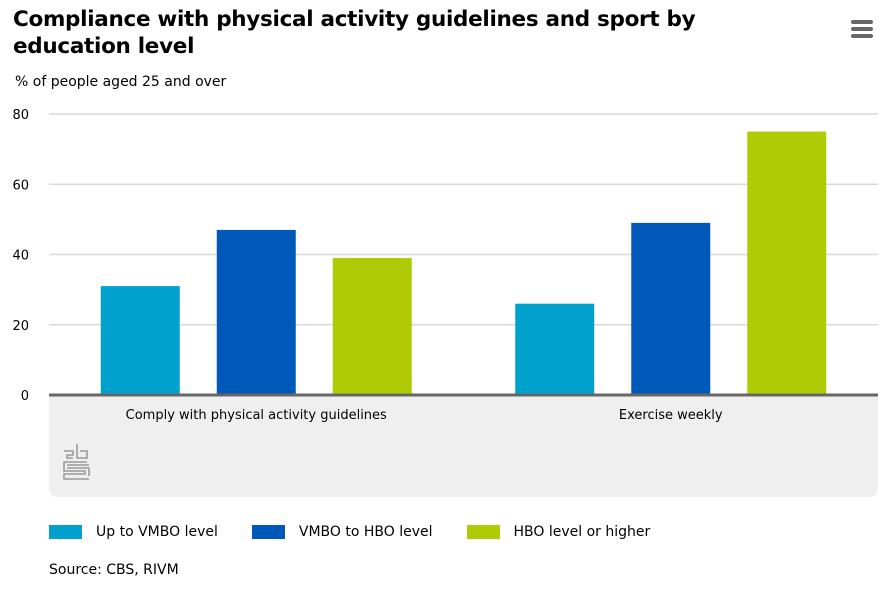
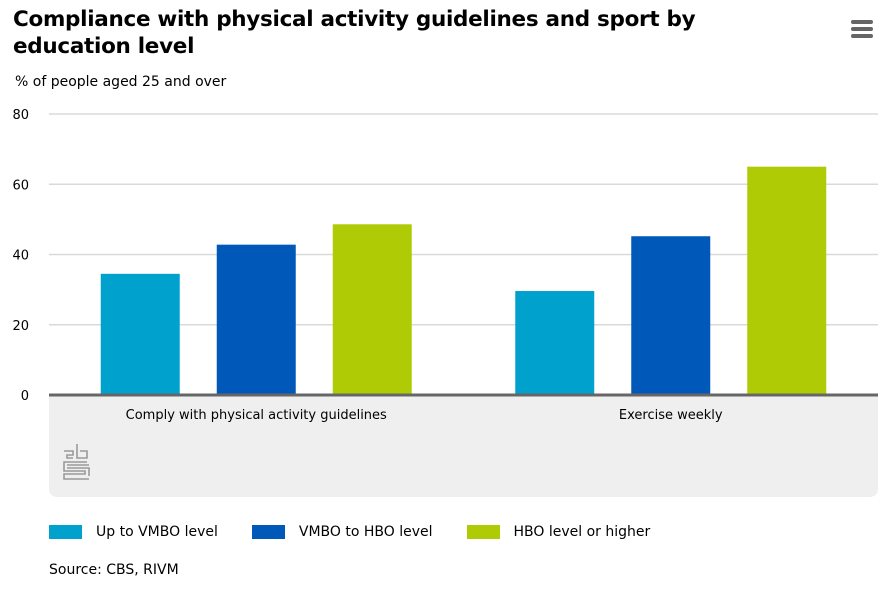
Up to VMBO level/Comply with physical activity guidelines: 31 -> 34
VMBO to HBO level/Comply with physical activity guidelines: 47 -> 43
HBO level or higher/Comply with physical activity guidelines: 39 -> 49
Up to VMBO level/Exercise weekly: 26 -> 30
VMBO to HBO level/Exercise weekly: 49 -> 45
HBO level or higher/Exercise weekly: 75 -> 65
